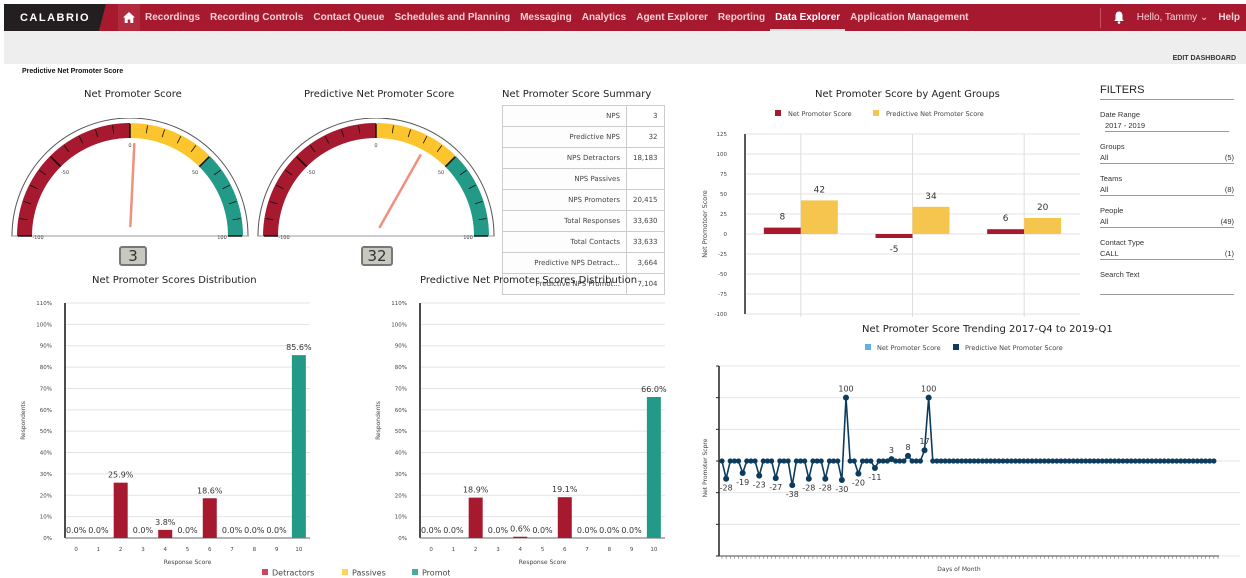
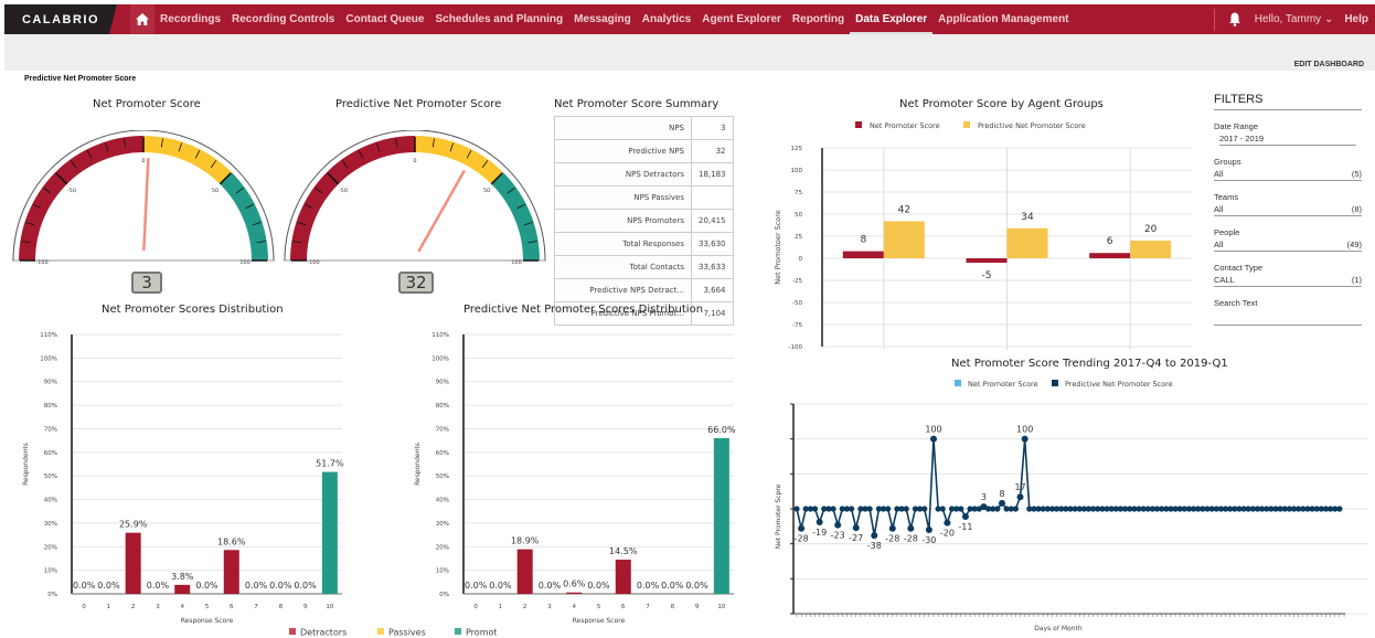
Net Promoter Scores Distribution/10: 85.6% -> 51.7%
Predictive Net Promoter Scores Distribution/6: 19.1% -> 14.5%
